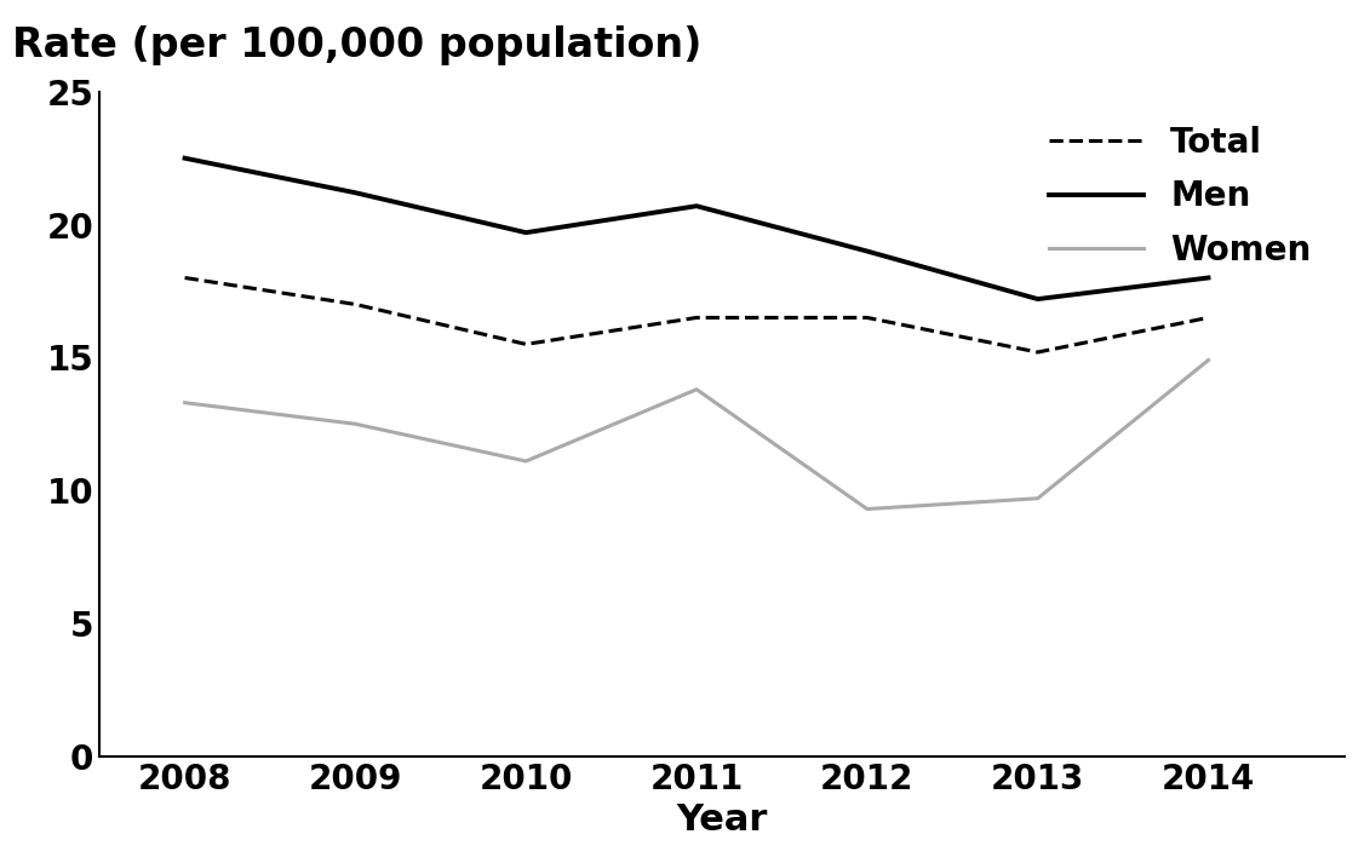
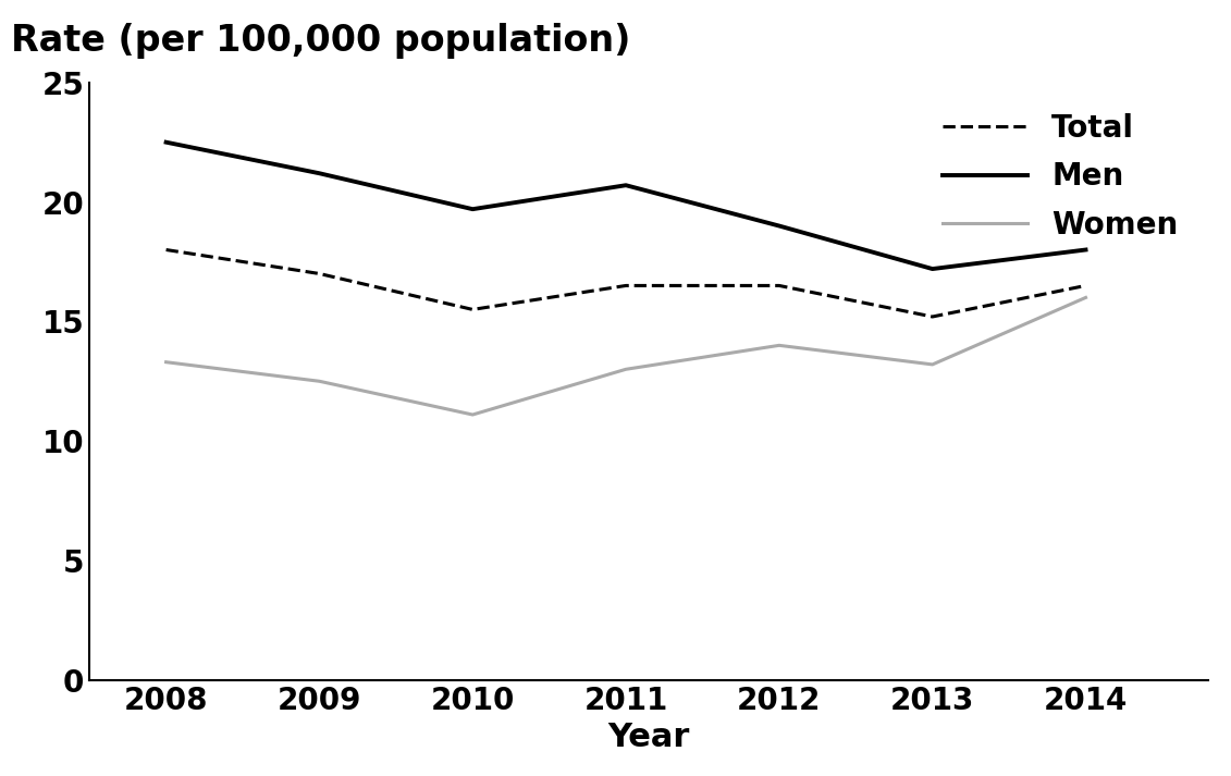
Women/2011: 13.8 -> 13.0
Women/2012: 9.3 -> 14.0
Women/2013: 9.7 -> 13.2
Women/2014: 14.9 -> 16.0
